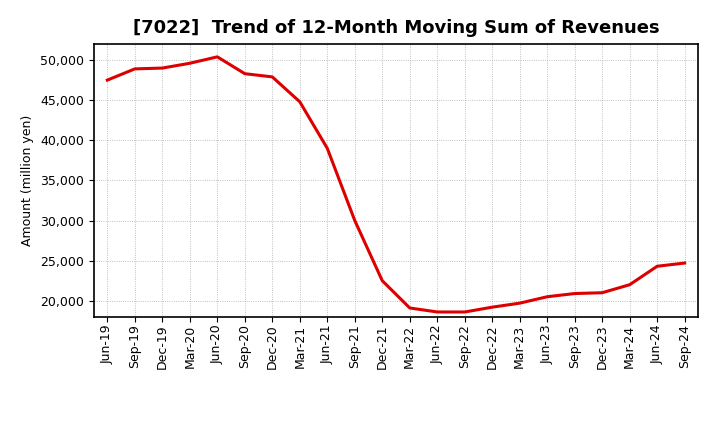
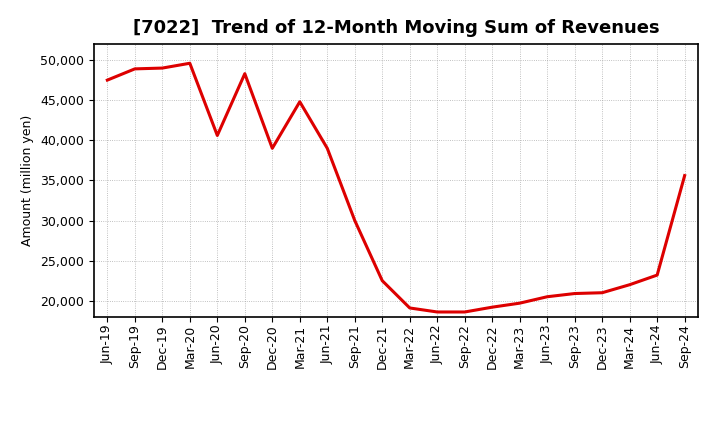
Jun-20: 50,400 -> 40,600
Dec-20: 47,900 -> 39,000
Jun-24: 24,300 -> 23,200
Sep-24: 24,700 -> 35,600
